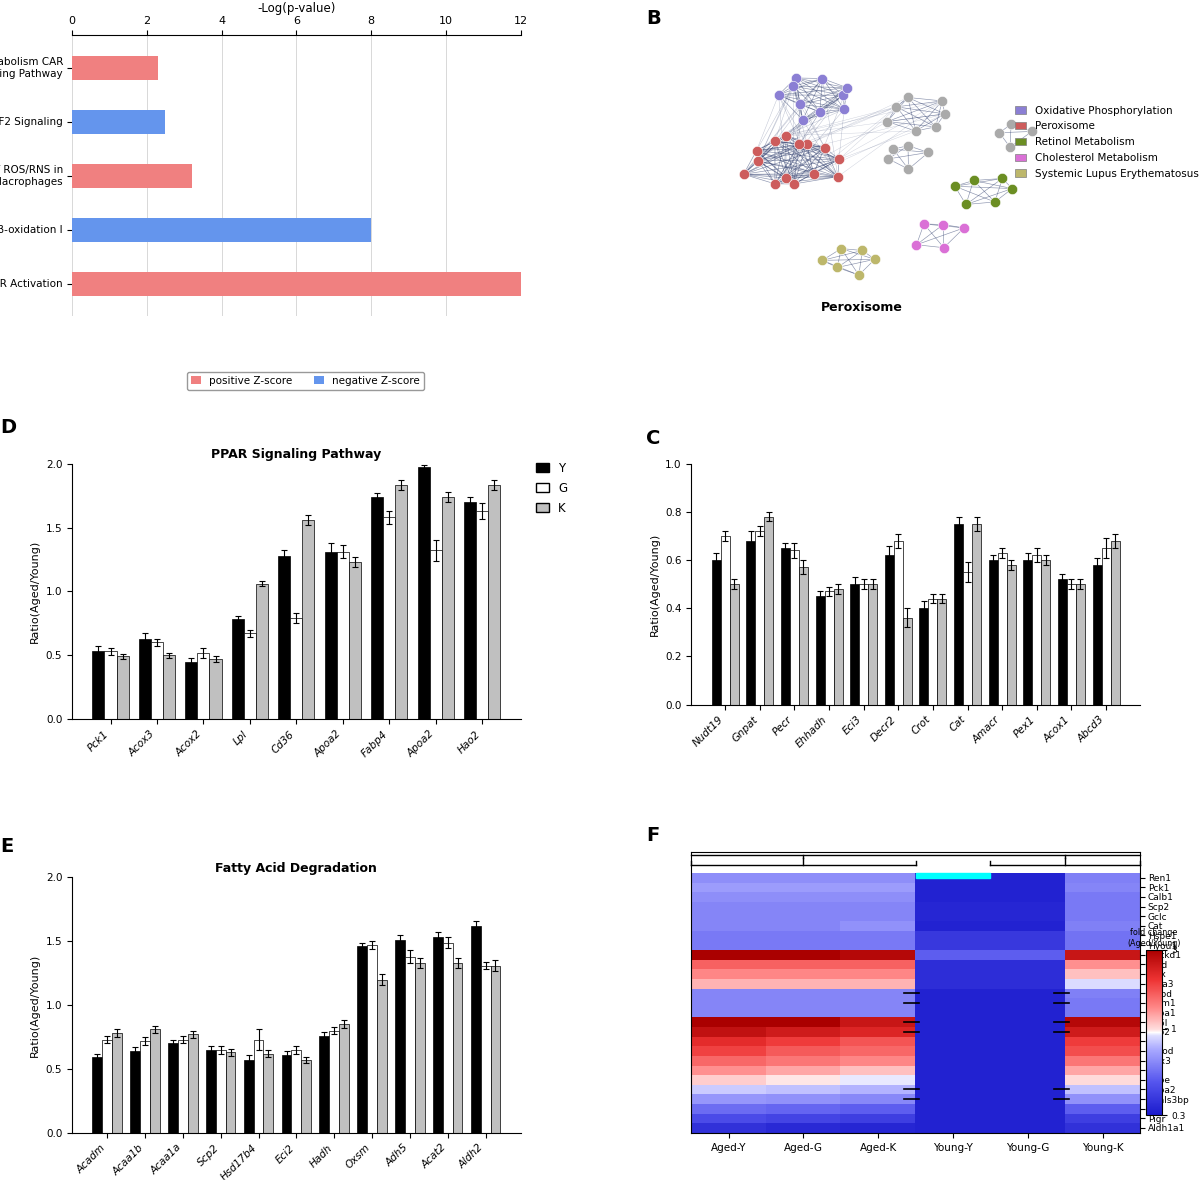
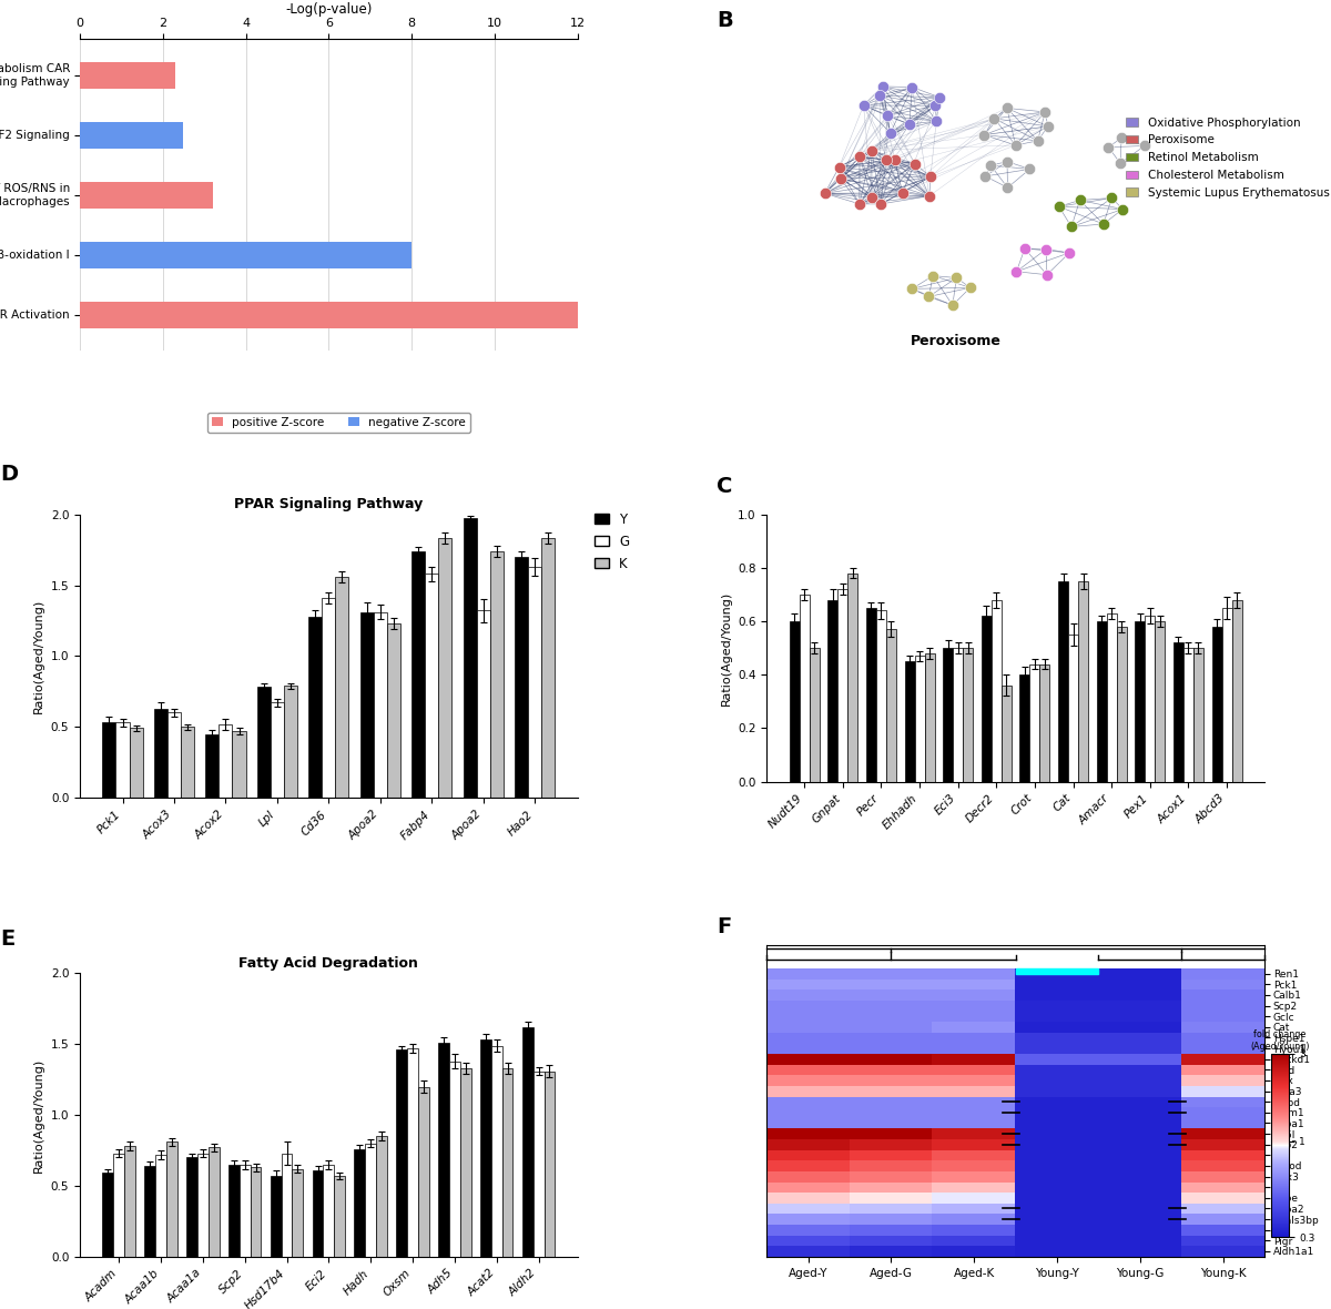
PPAR Signaling Pathway/K/Lpl: 1.06 -> 0.79
PPAR Signaling Pathway/G/Cd36: 0.79 -> 1.41
